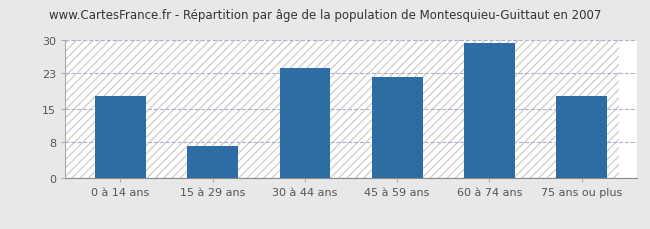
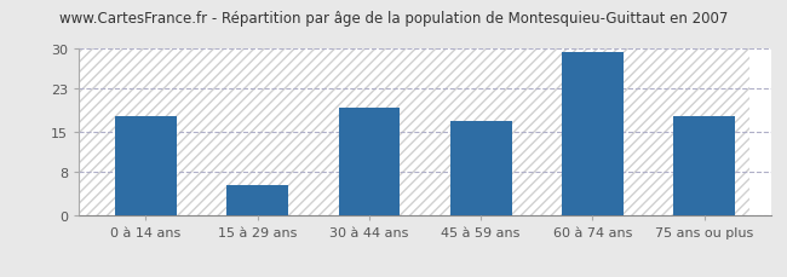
15 à 29 ans: 7.0 -> 5.5
30 à 44 ans: 24.0 -> 19.5
45 à 59 ans: 22.0 -> 17.0
